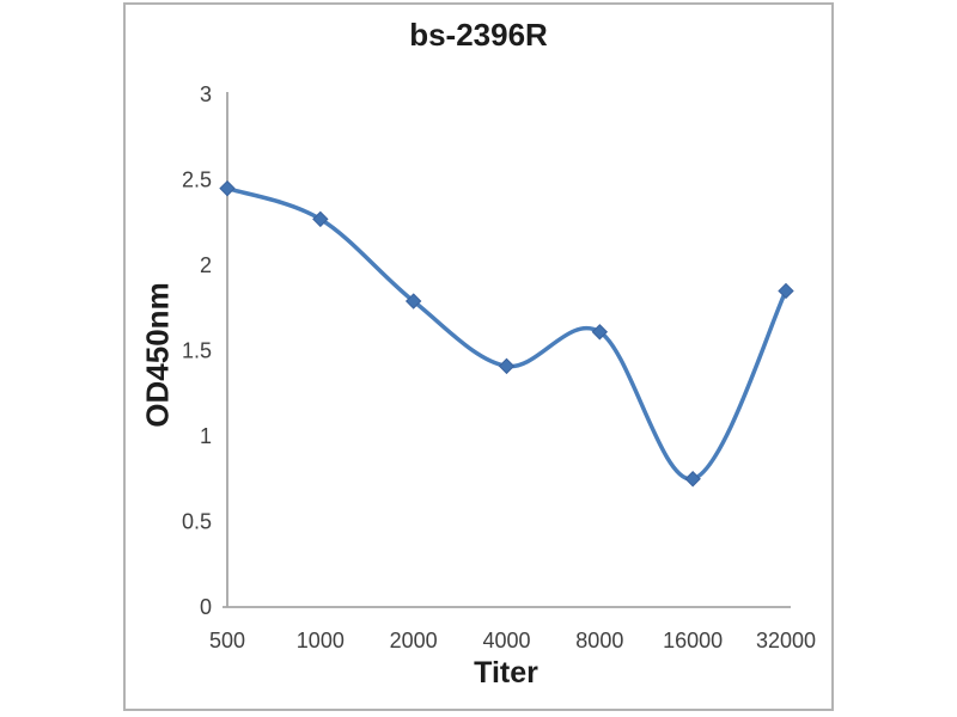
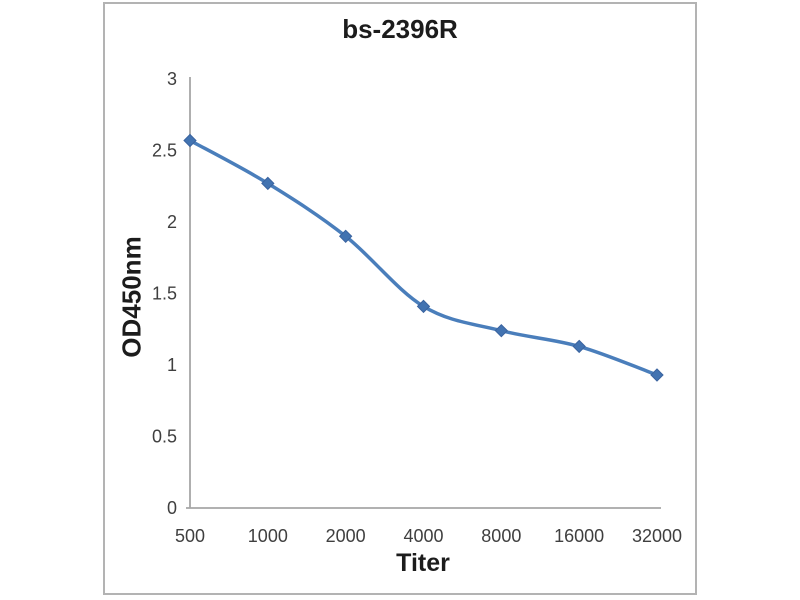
500: 2.45 -> 2.57
2000: 1.79 -> 1.90
8000: 1.61 -> 1.24
16000: 0.75 -> 1.13
32000: 1.85 -> 0.93
